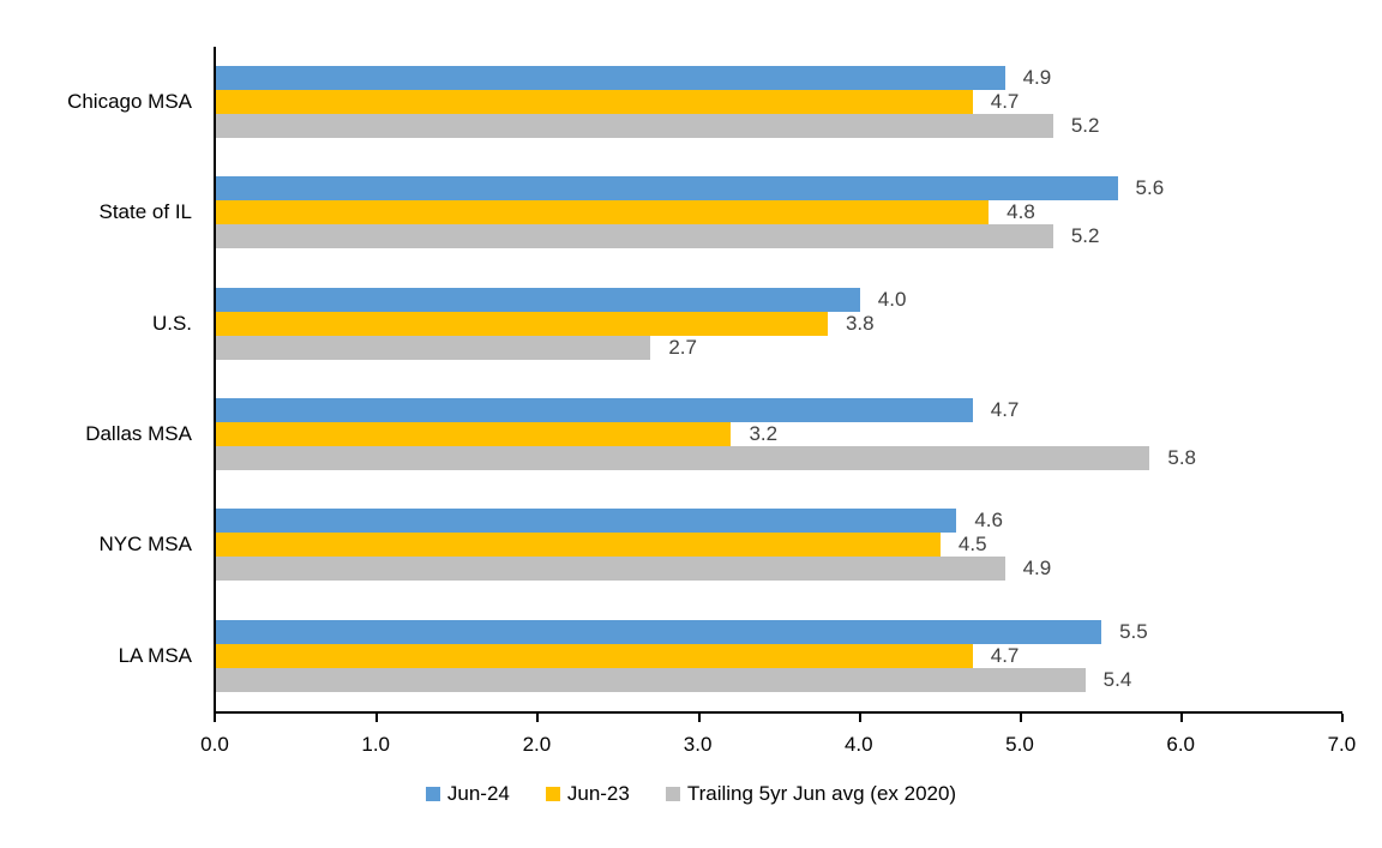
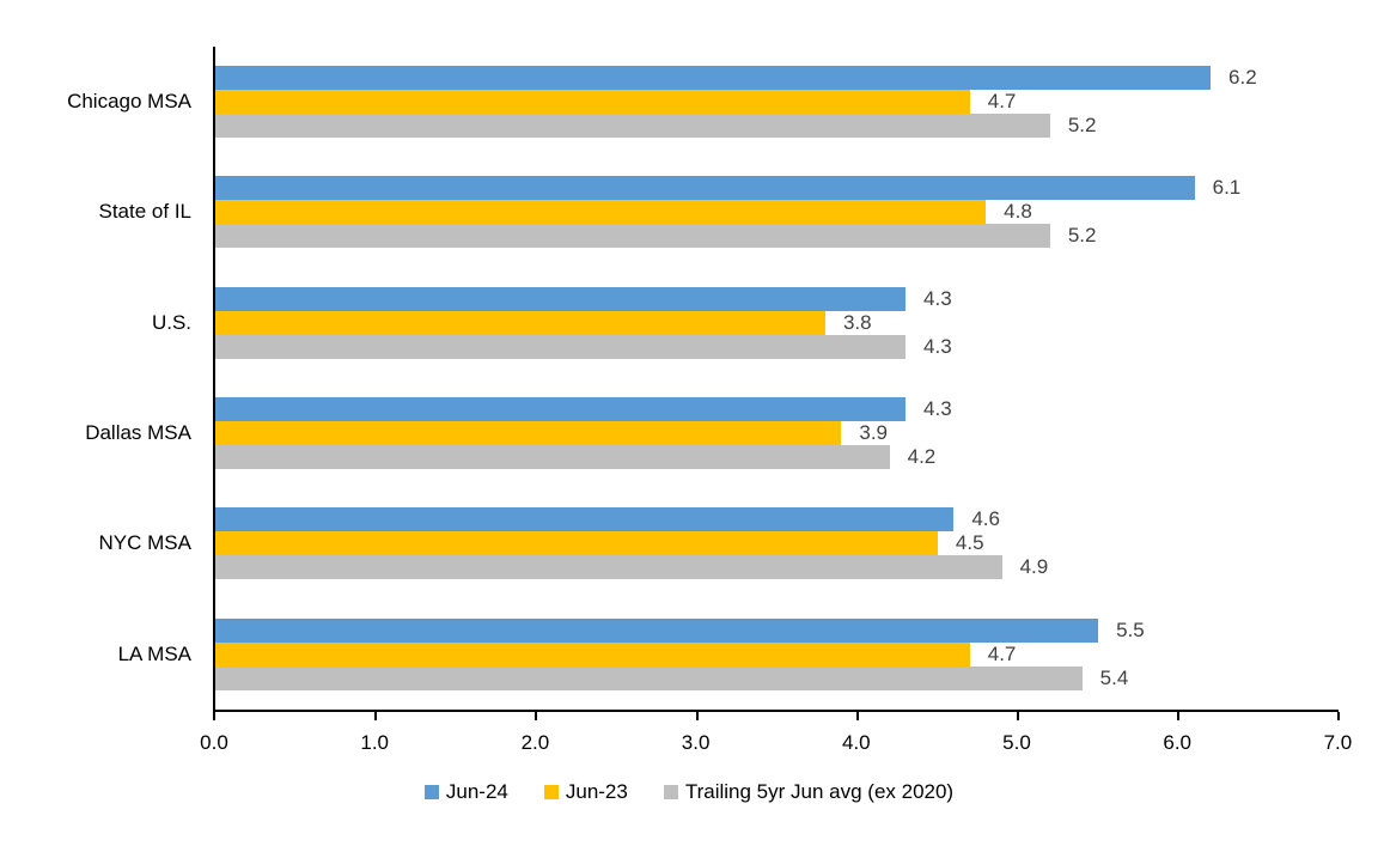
Jun-24/Chicago MSA: 4.9 -> 6.2
Jun-24/State of IL: 5.6 -> 6.1
Jun-24/U.S.: 4.0 -> 4.3
Trailing 5yr Jun avg (ex 2020)/U.S.: 2.7 -> 4.3
Jun-24/Dallas MSA: 4.7 -> 4.3
Jun-23/Dallas MSA: 3.2 -> 3.9
Trailing 5yr Jun avg (ex 2020)/Dallas MSA: 5.8 -> 4.2
